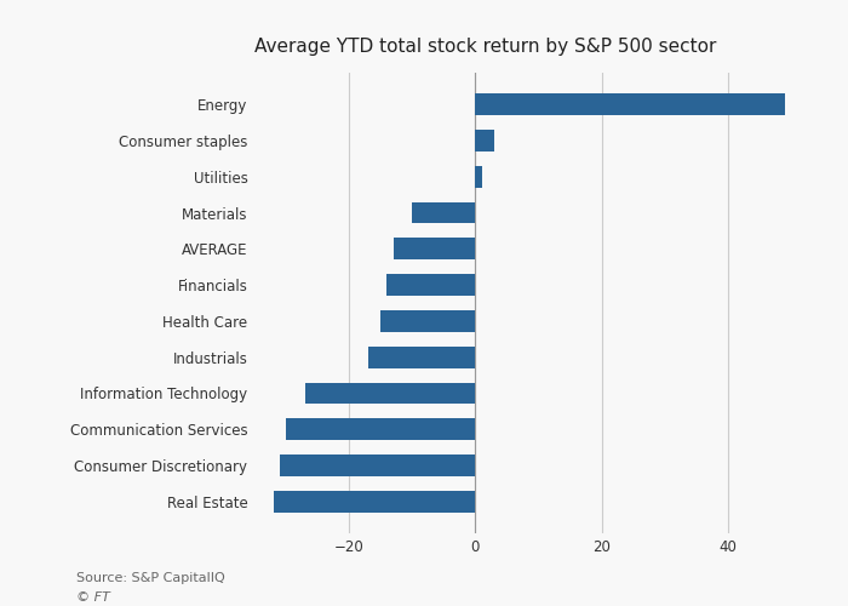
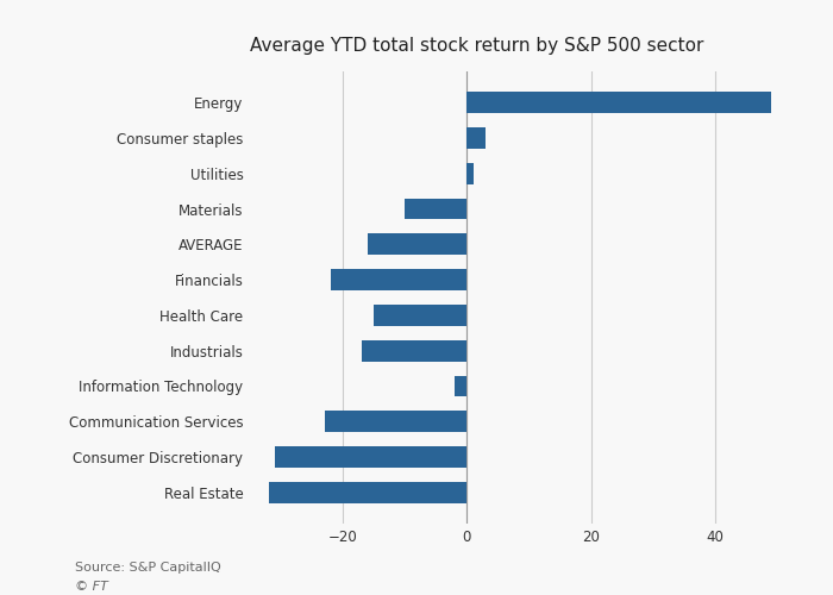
AVERAGE: -13 -> -16
Financials: -14 -> -22
Information Technology: -27 -> -2
Communication Services: -30 -> -23
